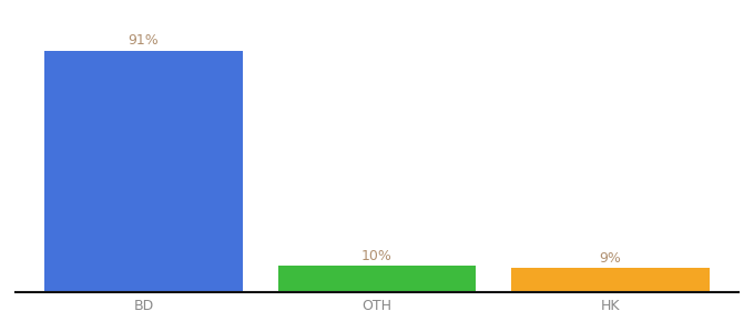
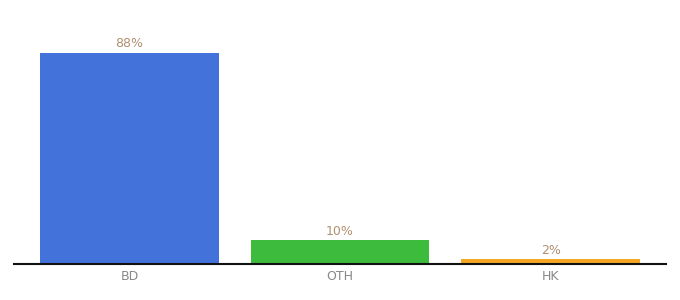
BD: 91% -> 88%
HK: 9% -> 2%
